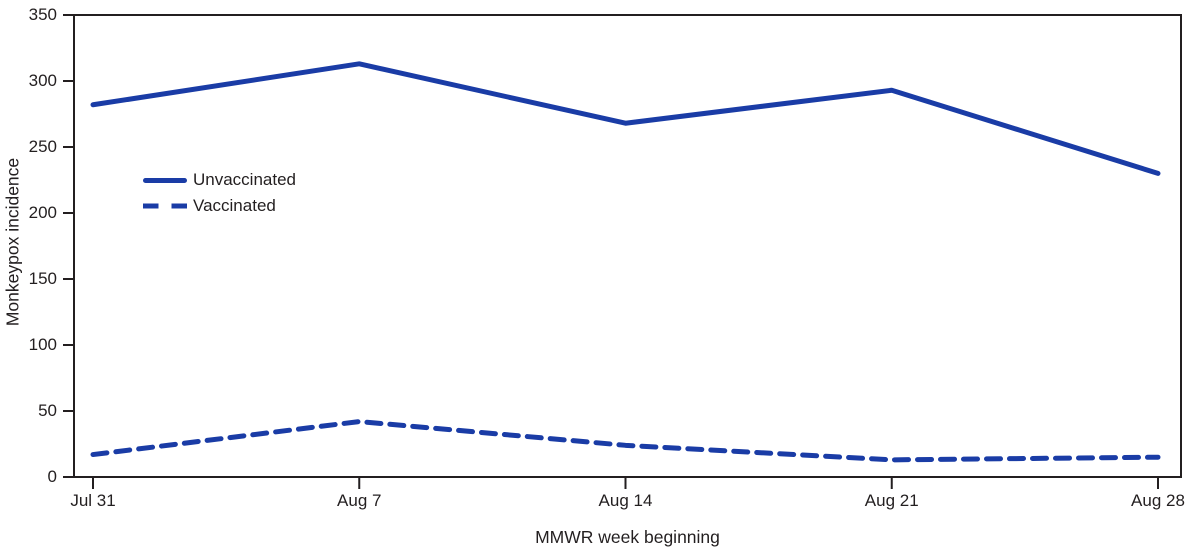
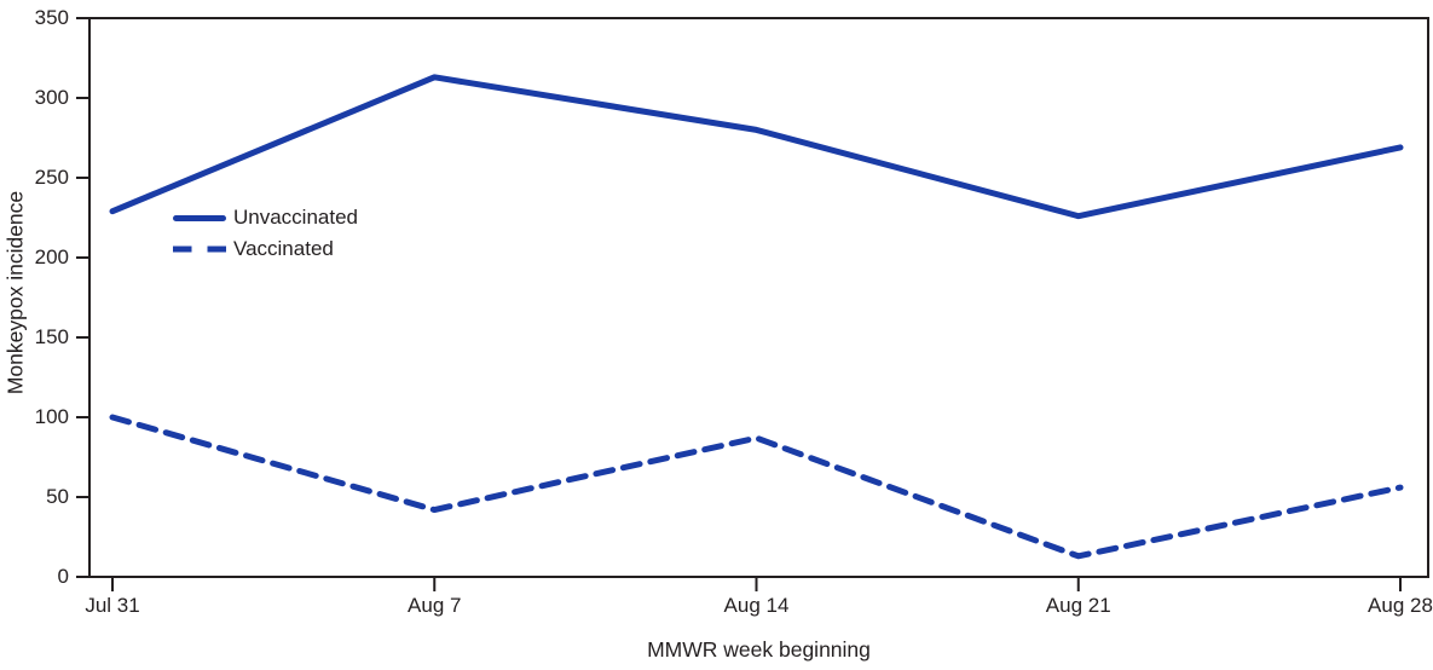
Unvaccinated/Jul 31: 282 -> 229
Vaccinated/Jul 31: 17 -> 100
Unvaccinated/Aug 14: 268 -> 280
Vaccinated/Aug 14: 24 -> 87
Unvaccinated/Aug 21: 293 -> 226
Unvaccinated/Aug 28: 230 -> 269
Vaccinated/Aug 28: 15 -> 56
